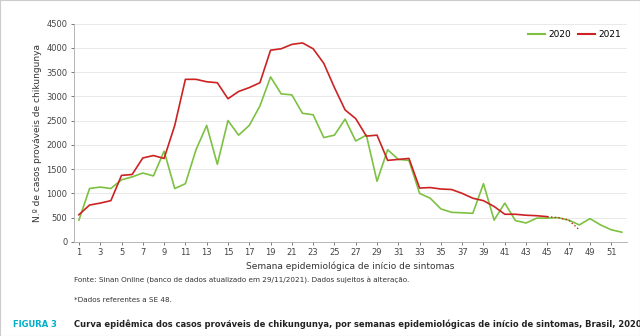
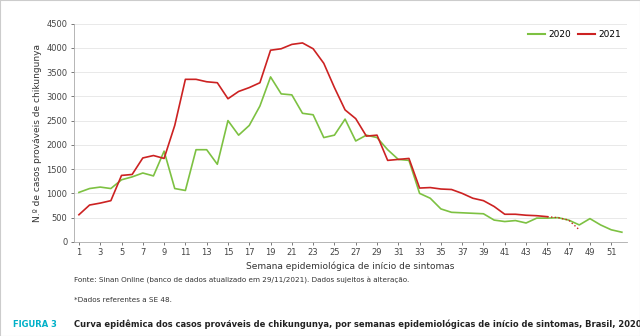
2020/1: 450 -> 1020
2020/11: 1200 -> 1060
2020/13: 2400 -> 1900
2020/29: 1250 -> 2150
2020/39: 1200 -> 580
2020/41: 800 -> 420
